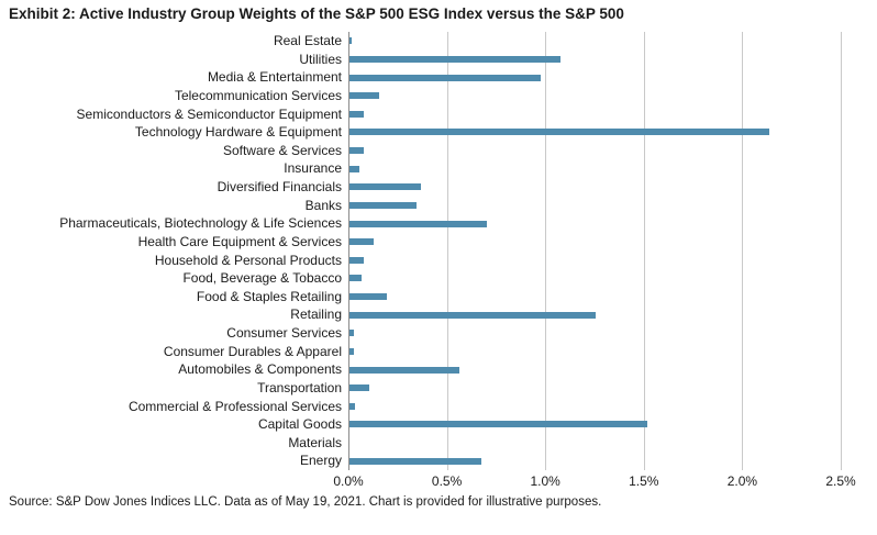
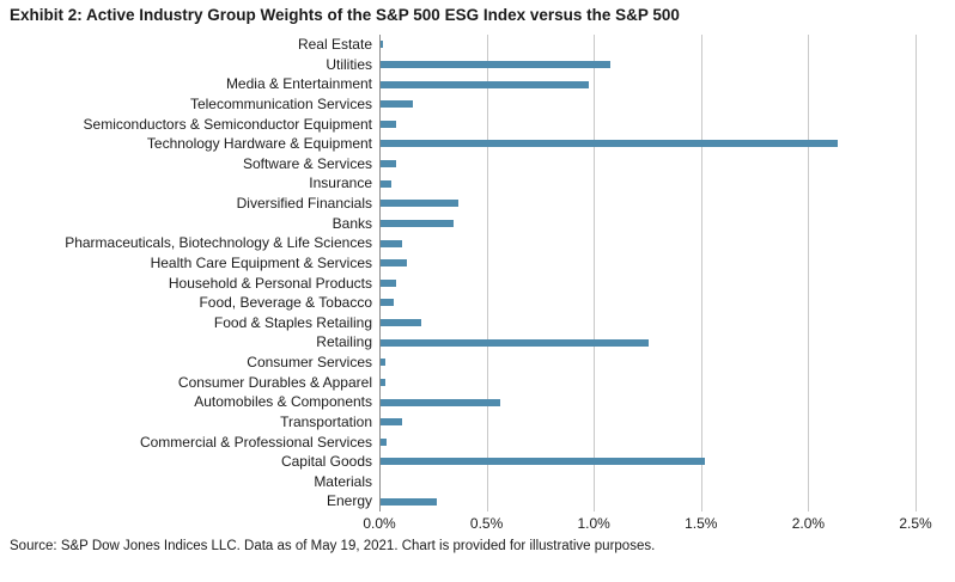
Pharmaceuticals, Biotechnology & Life Sciences: 0.70% -> 0.10%
Energy: 0.67% -> 0.26%
